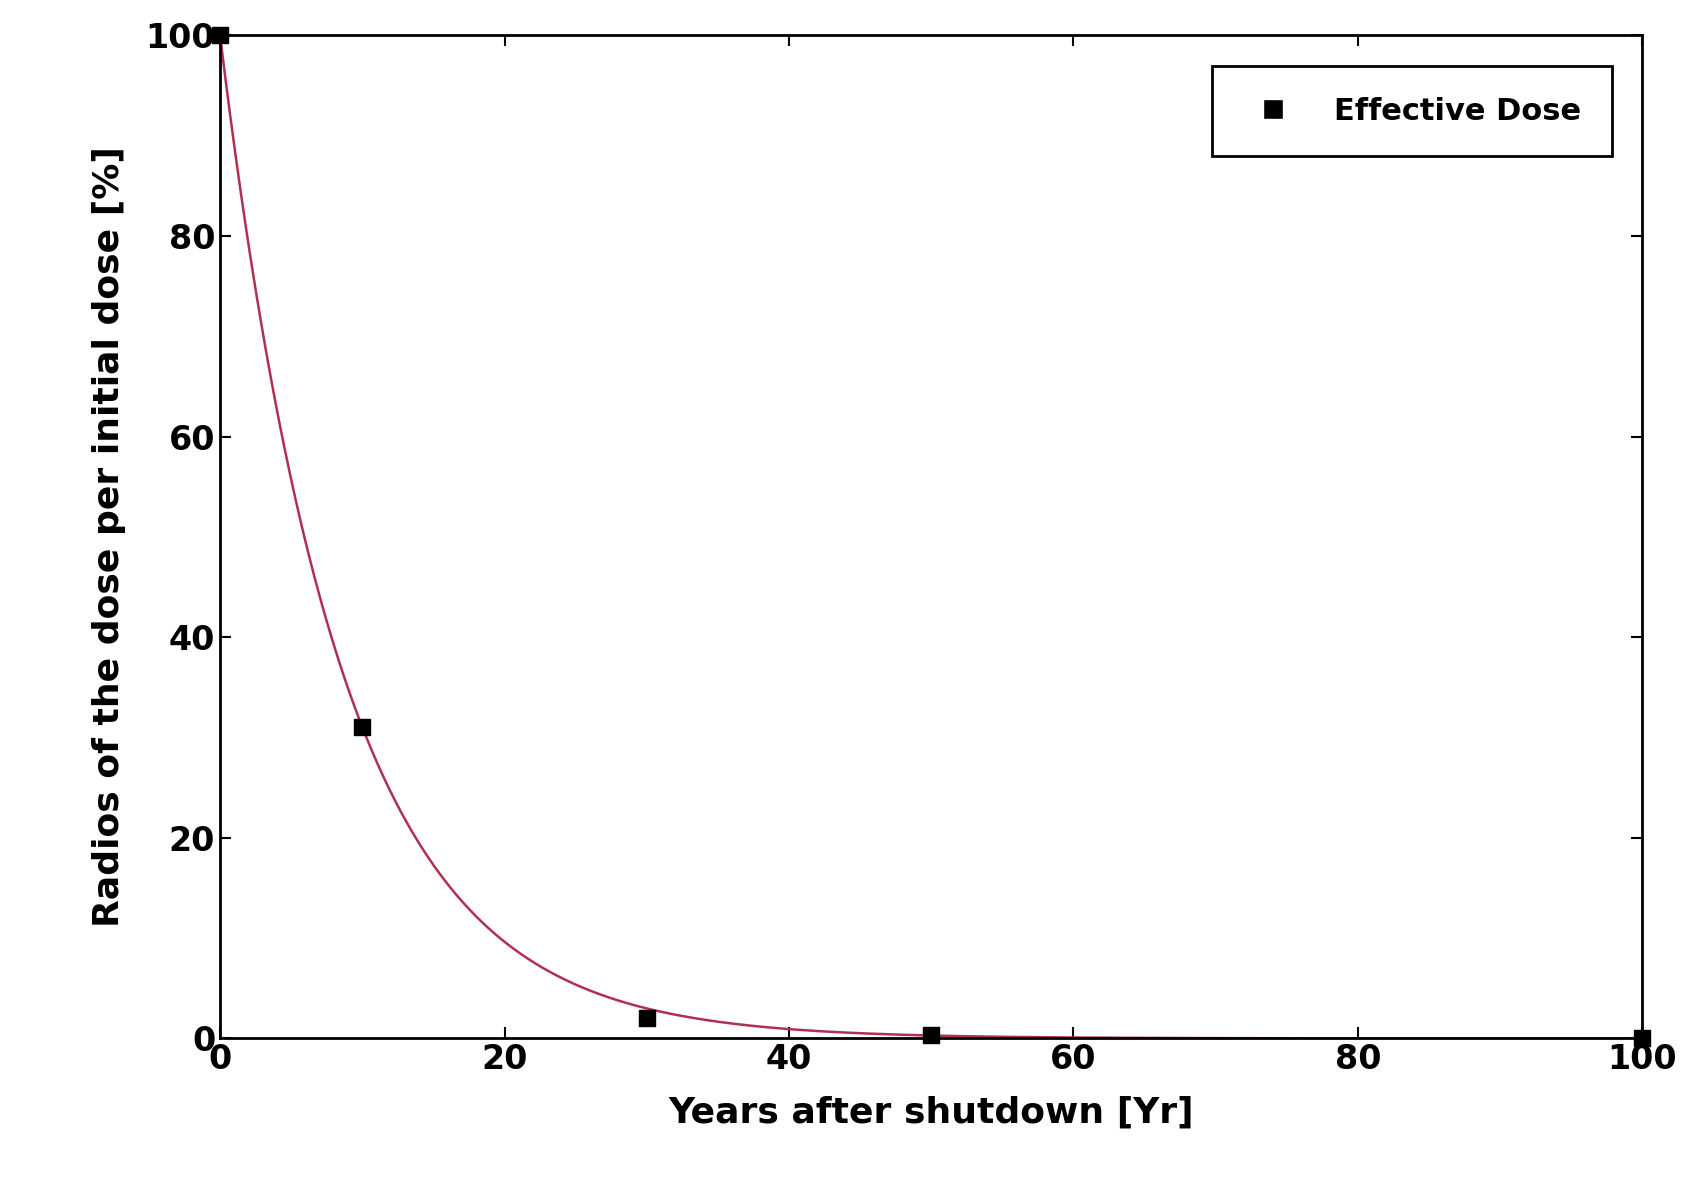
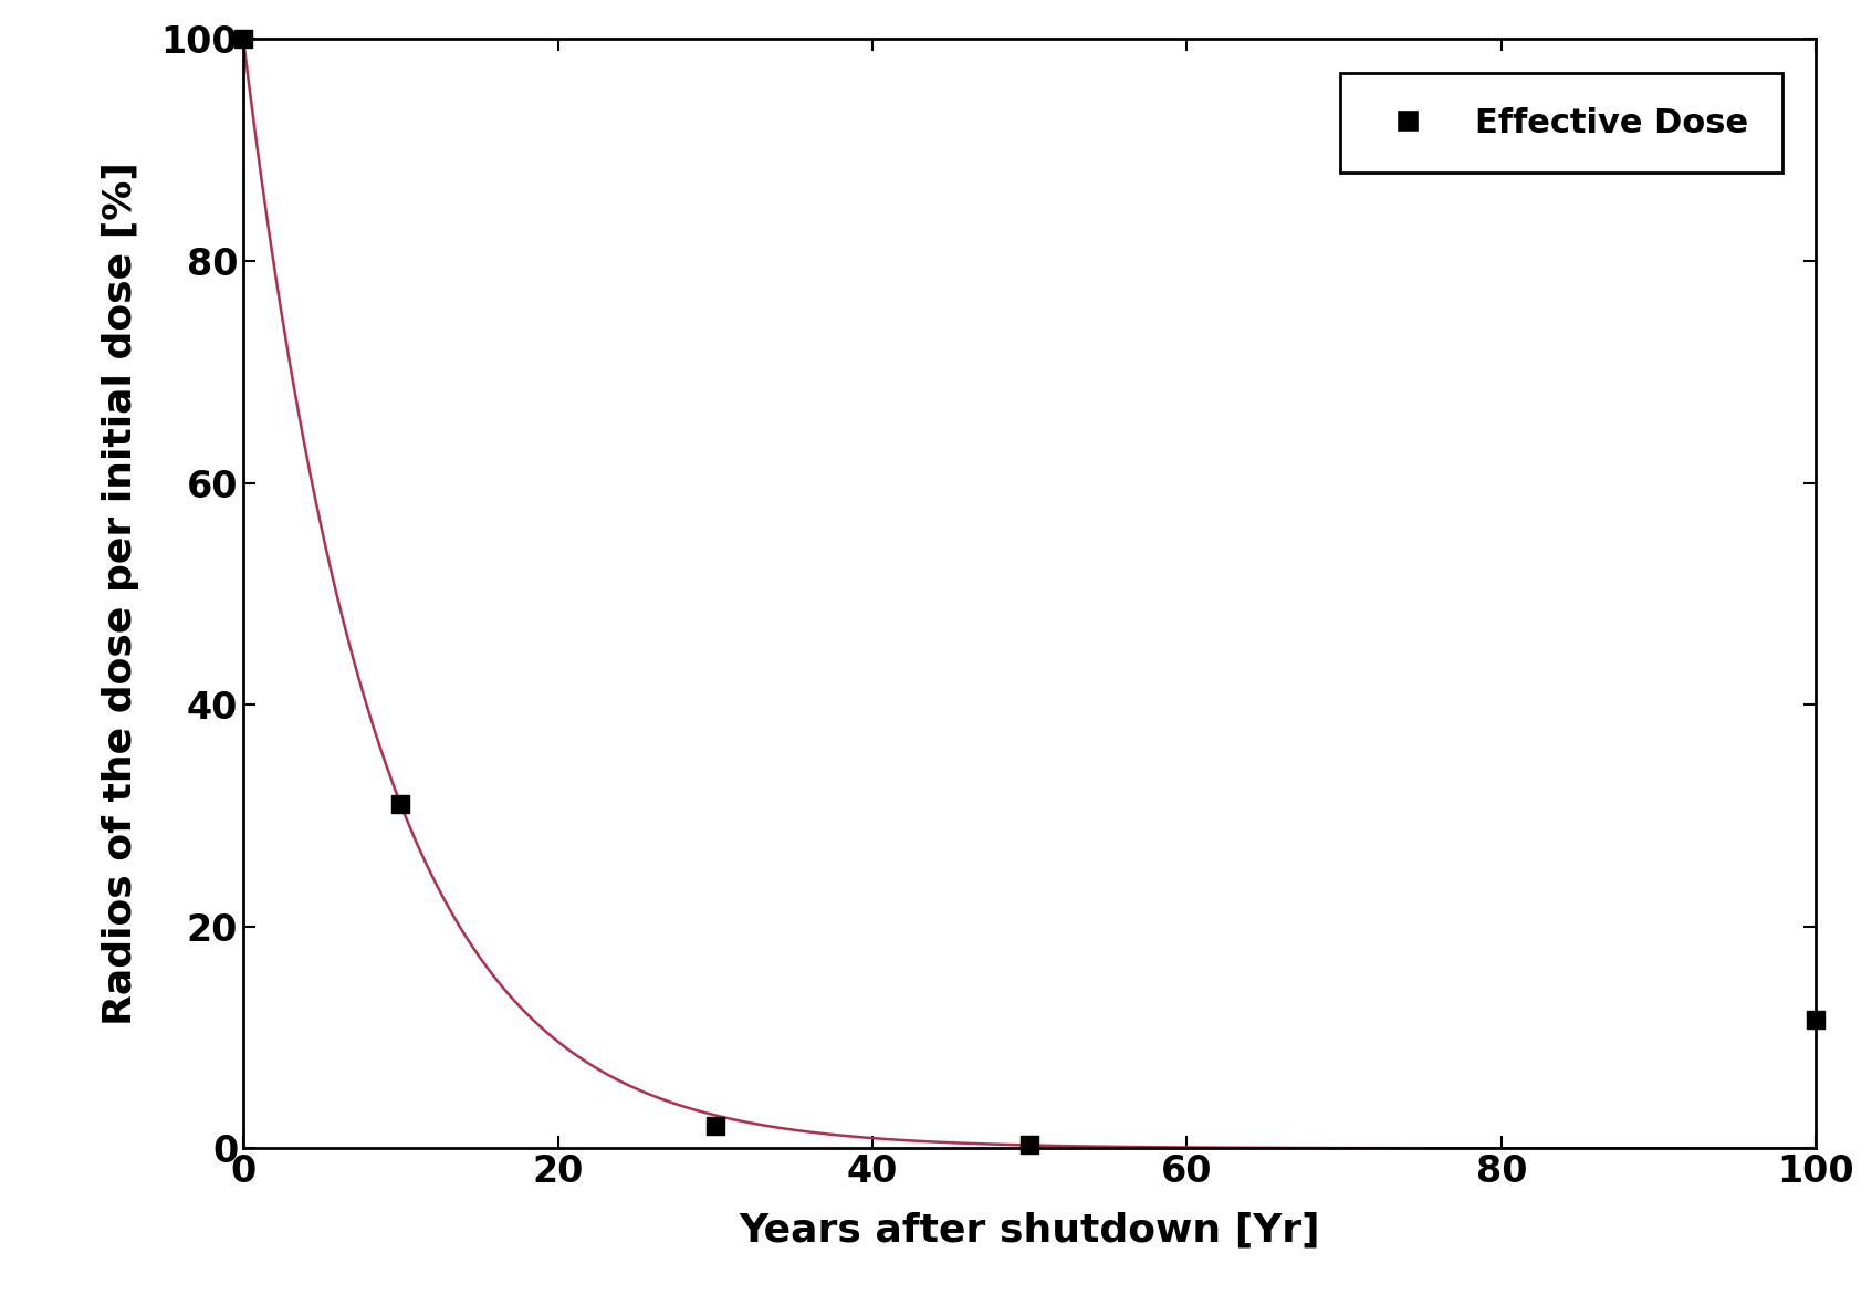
Effective Dose/100: 0.1 -> 11.6
